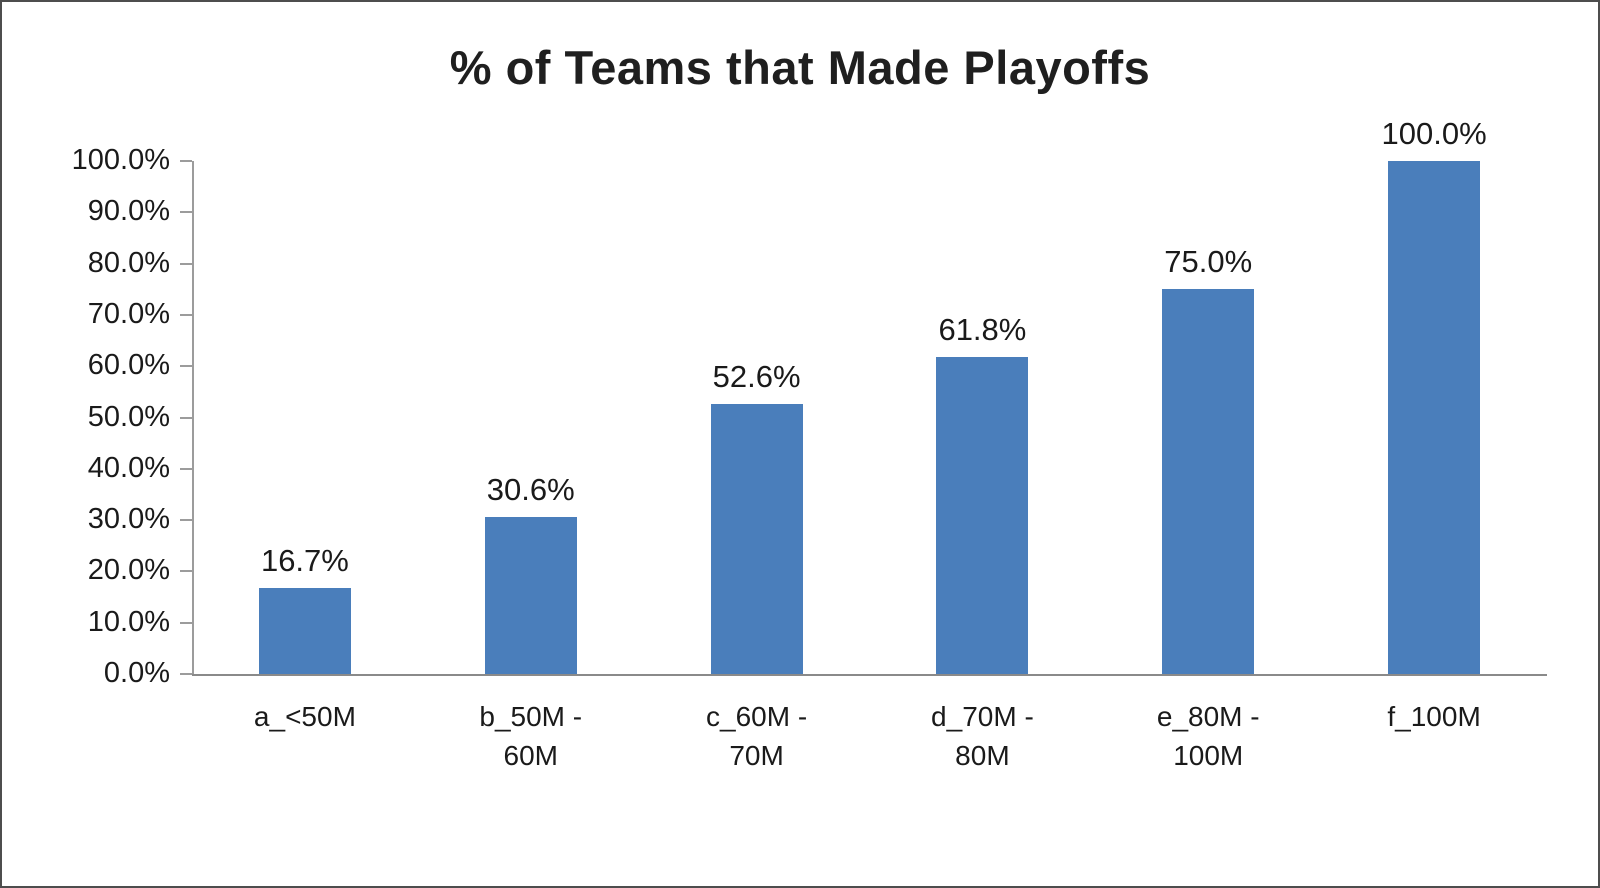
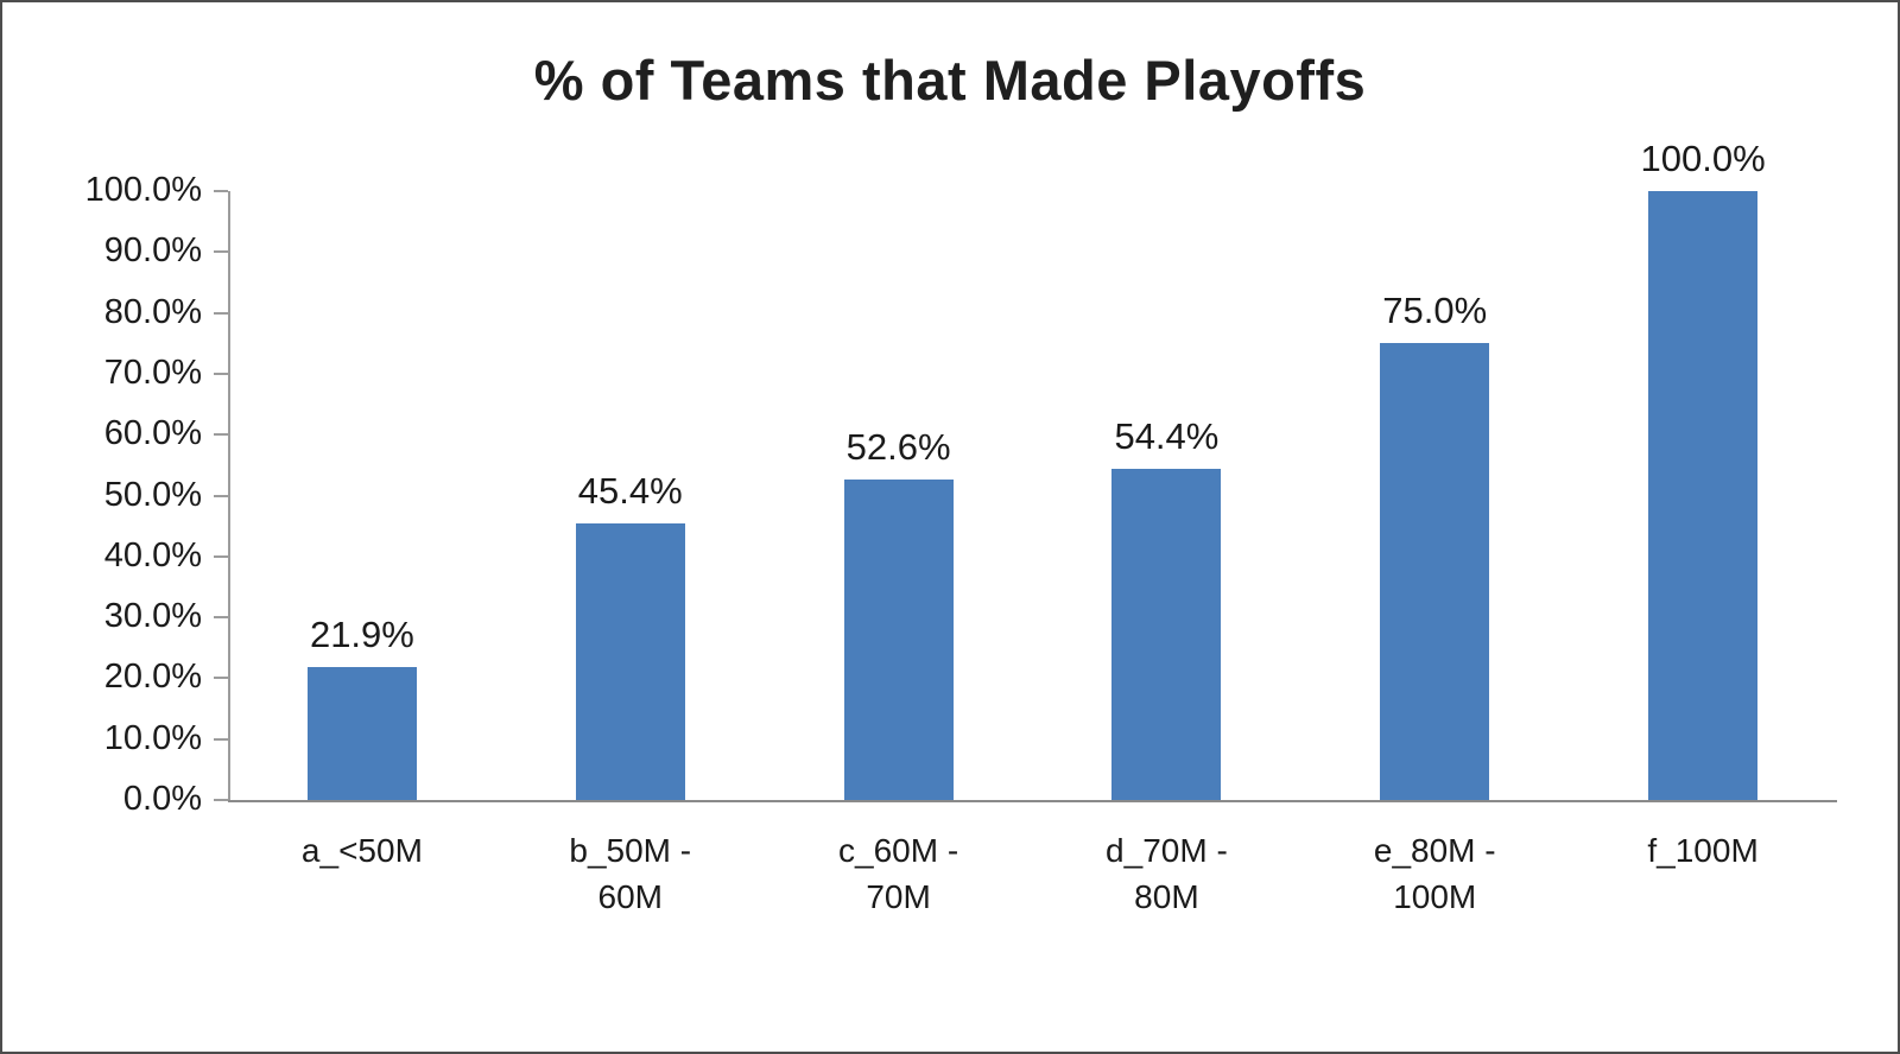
a_<50M: 16.7% -> 21.9%
b_50M - 60M: 30.6% -> 45.4%
d_70M - 80M: 61.8% -> 54.4%
